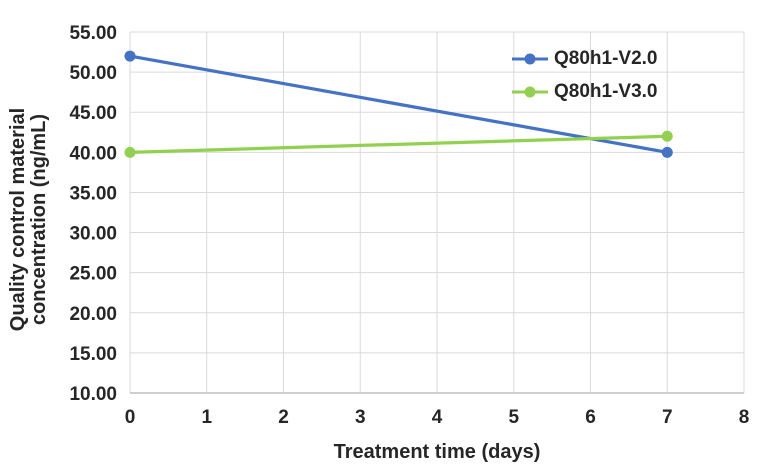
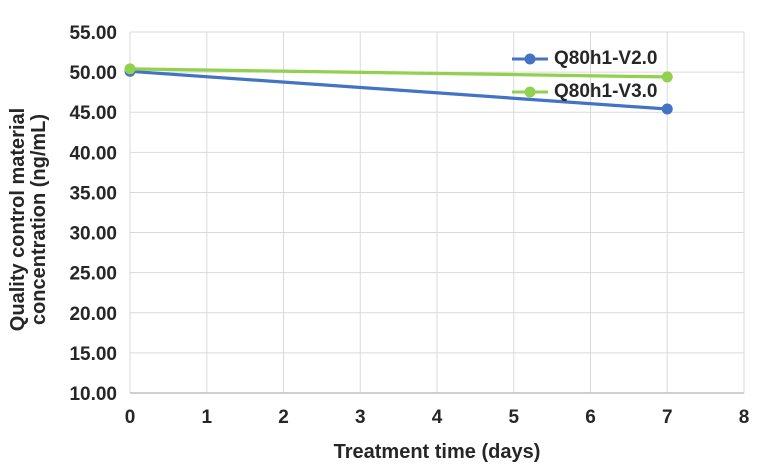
Q80h1-V2.0/0: 52 -> 50
Q80h1-V3.0/0: 40 -> 50
Q80h1-V2.0/7: 40 -> 45
Q80h1-V3.0/7: 42 -> 49
